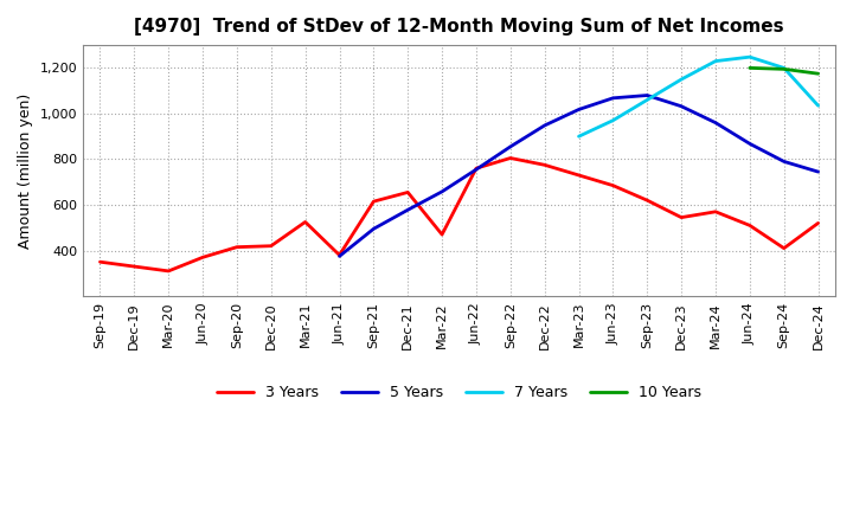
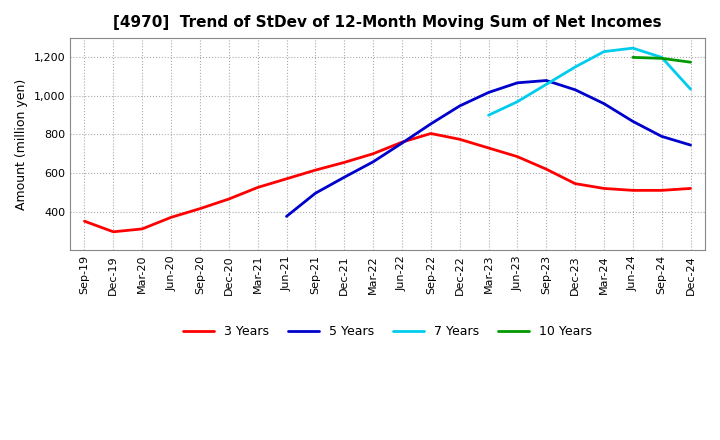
3 Years/Dec-19: 330 -> 300
3 Years/Dec-20: 420 -> 460
3 Years/Jun-21: 380 -> 570
3 Years/Mar-22: 470 -> 700
3 Years/Mar-24: 570 -> 520
3 Years/Sep-24: 410 -> 510
